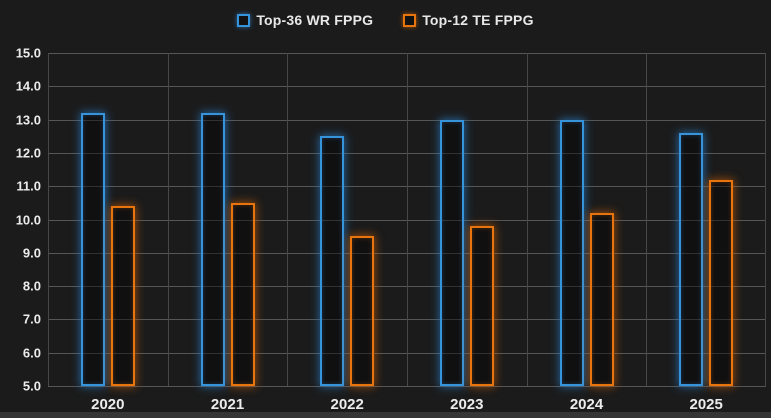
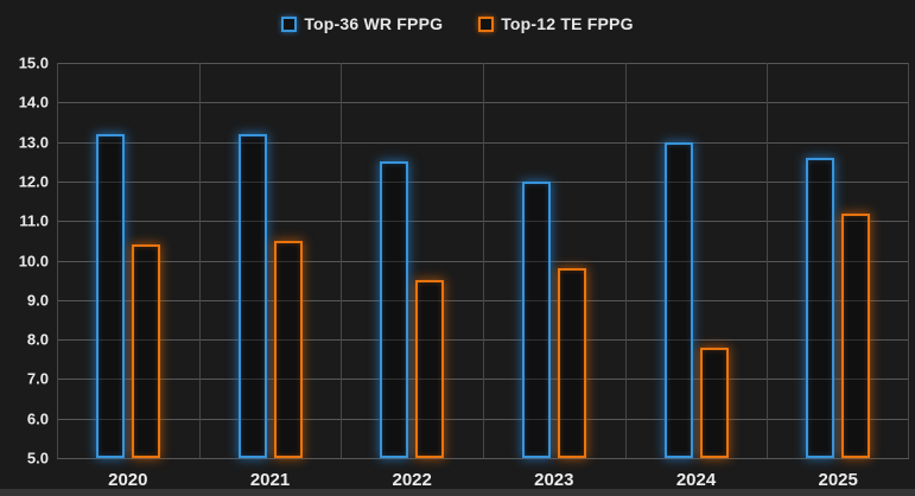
Top-36 WR FPPG/2023: 13.0 -> 12.0
Top-12 TE FPPG/2024: 10.2 -> 7.8
